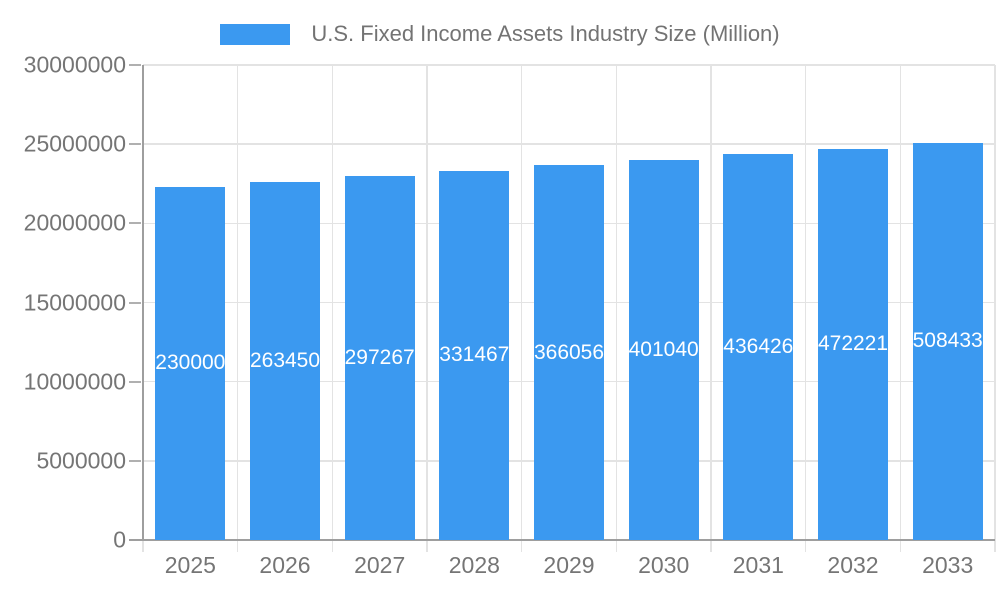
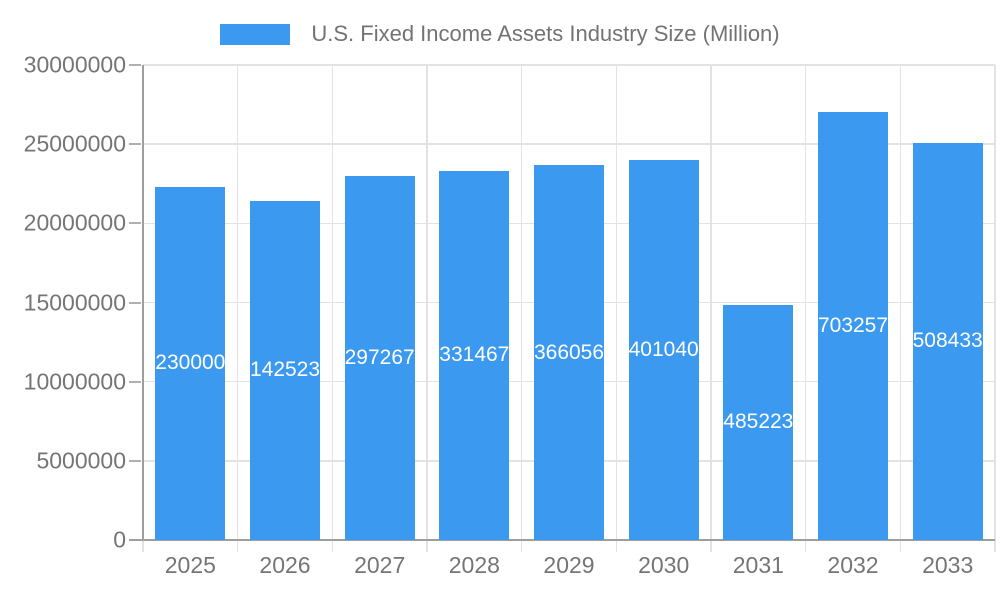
2026: 22634500 -> 21425233
2031: 24364266 -> 14852232
2032: 24722215 -> 27032574
